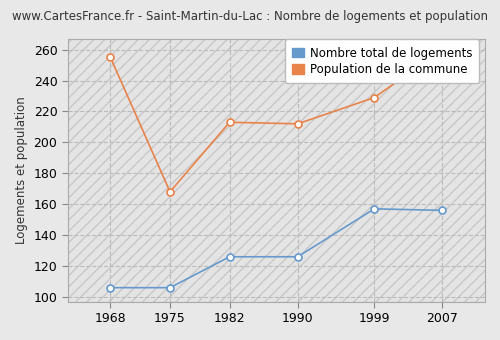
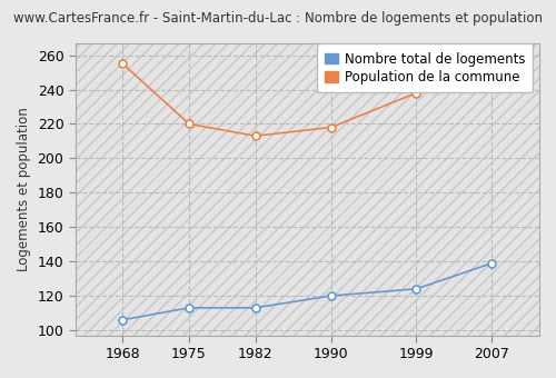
Nombre total de logements/1975: 106 -> 113
Population de la commune/1975: 168 -> 220
Nombre total de logements/1982: 126 -> 113
Nombre total de logements/1990: 126 -> 120
Population de la commune/1990: 212 -> 218
Nombre total de logements/1999: 157 -> 124
Population de la commune/1999: 229 -> 238
Nombre total de logements/2007: 156 -> 139
